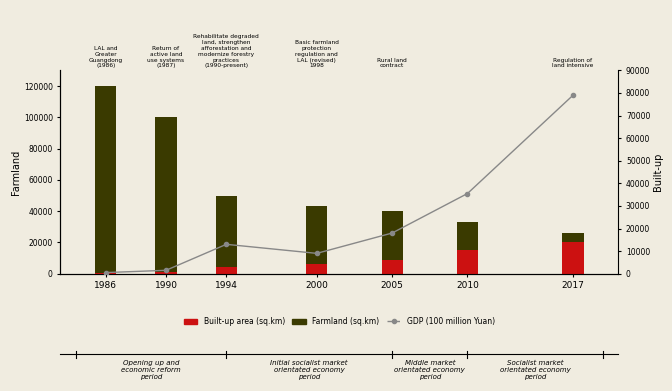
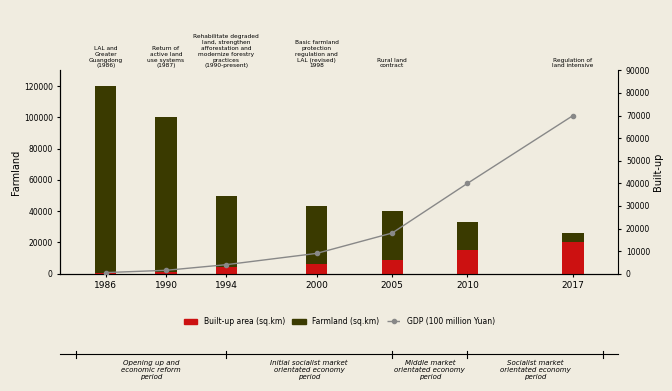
GDP (100 million Yuan)/1994: 13000 -> 4000
GDP (100 million Yuan)/2010: 35500 -> 40000
GDP (100 million Yuan)/2017: 79000 -> 70000
